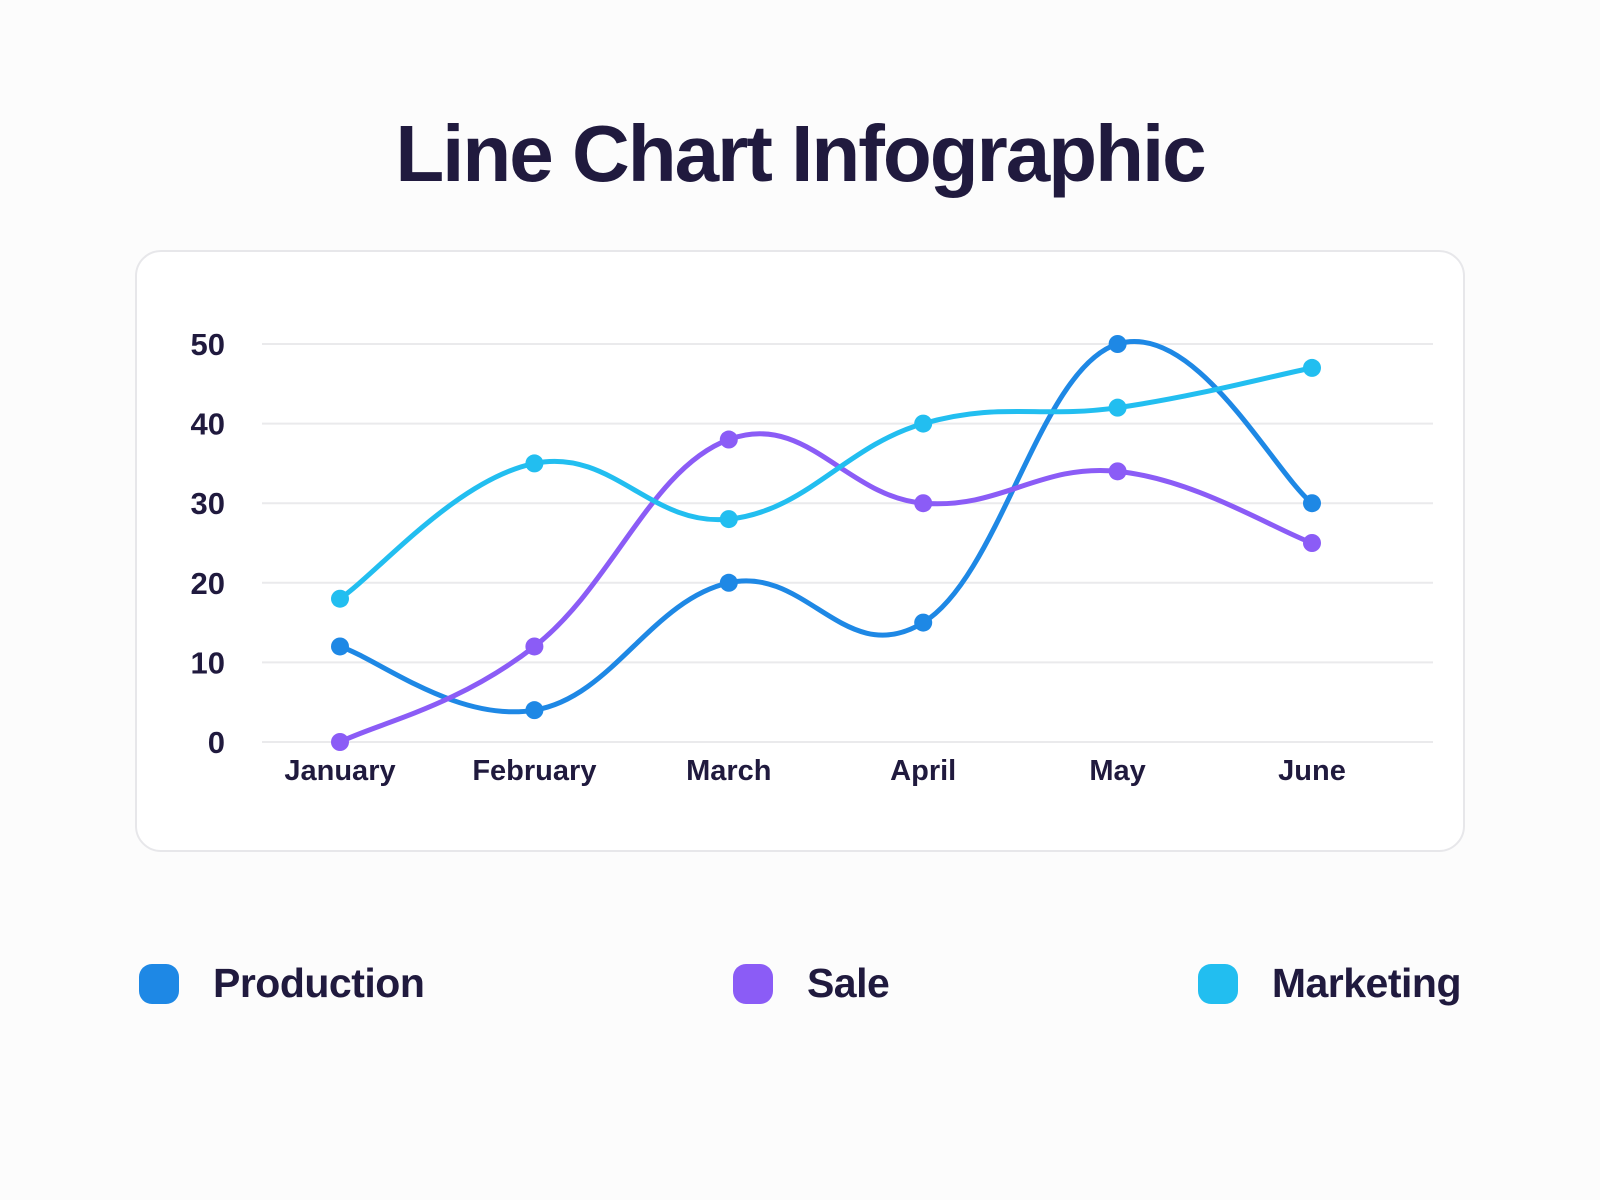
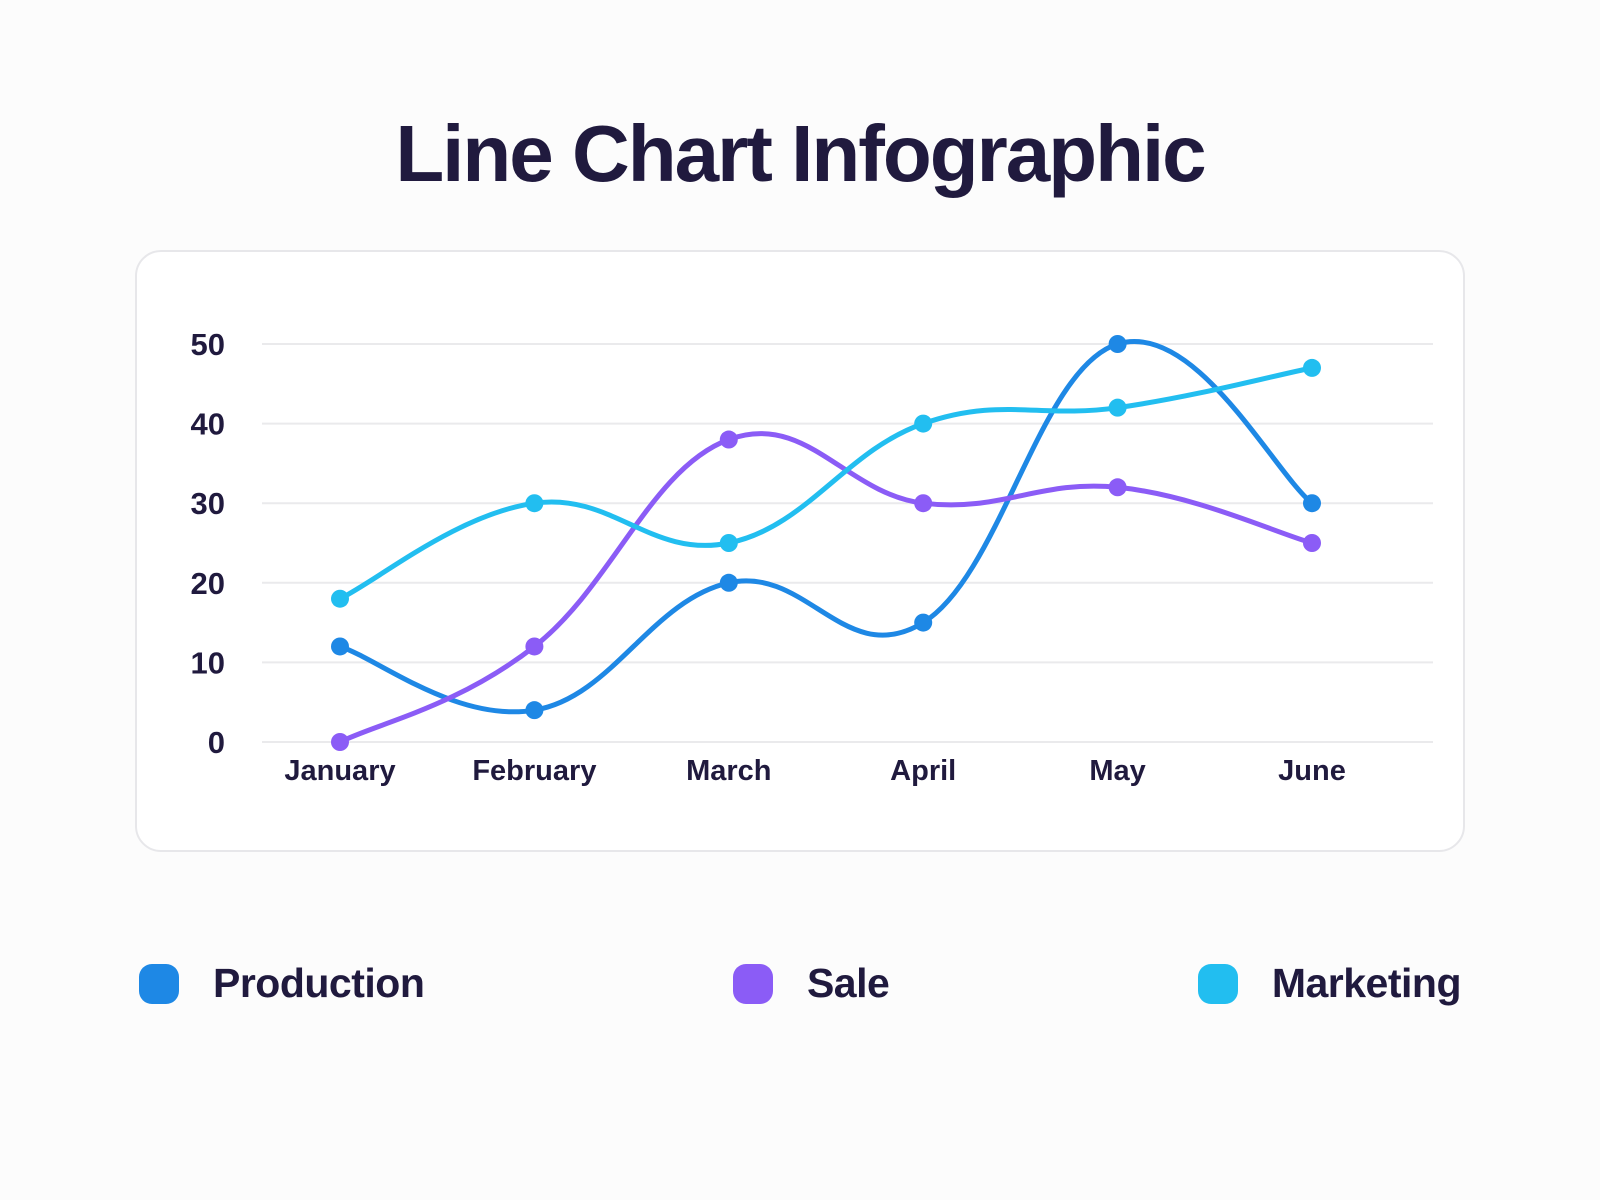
Marketing/February: 35 -> 30
Marketing/March: 28 -> 25
Sale/May: 34 -> 32
